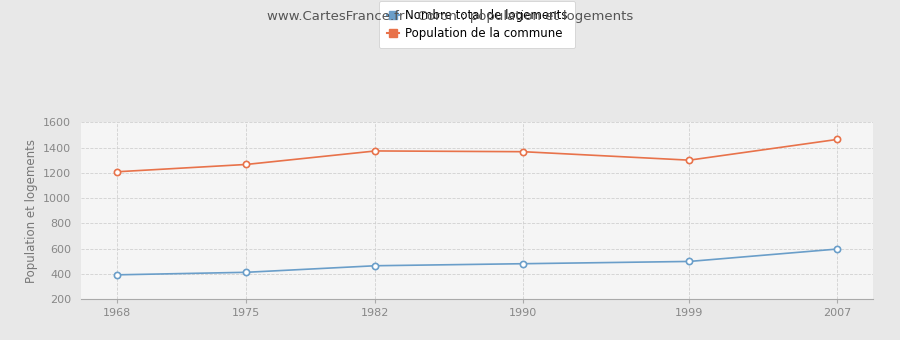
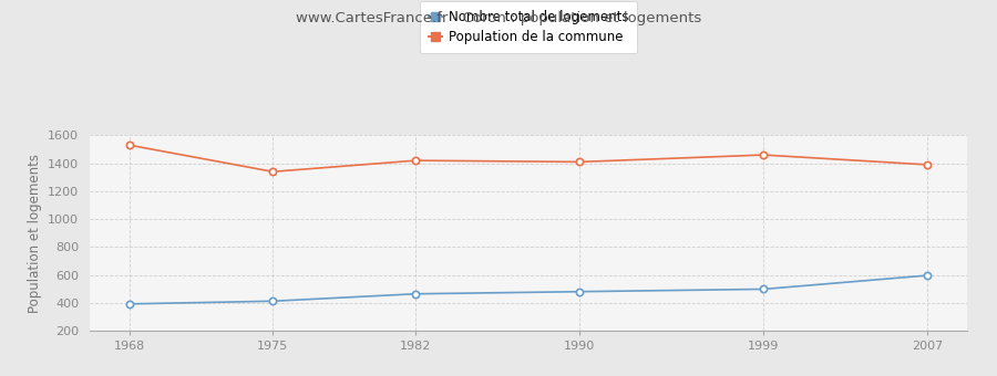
Population de la commune/1968: 1210 -> 1530
Population de la commune/1975: 1270 -> 1340
Population de la commune/1982: 1370 -> 1420
Population de la commune/1990: 1370 -> 1410
Population de la commune/1999: 1300 -> 1460
Population de la commune/2007: 1460 -> 1390
